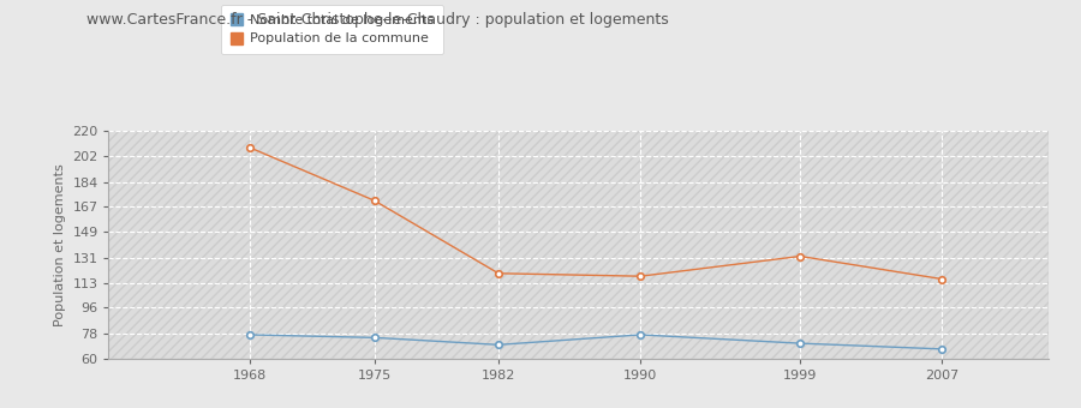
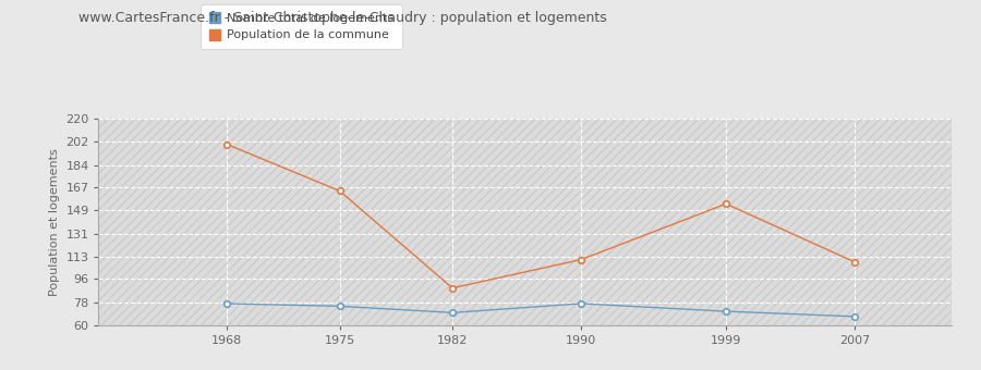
Population de la commune/1968: 208 -> 200
Population de la commune/1975: 171 -> 164
Population de la commune/1982: 120 -> 89
Population de la commune/1990: 118 -> 111
Population de la commune/1999: 132 -> 154
Population de la commune/2007: 116 -> 109
